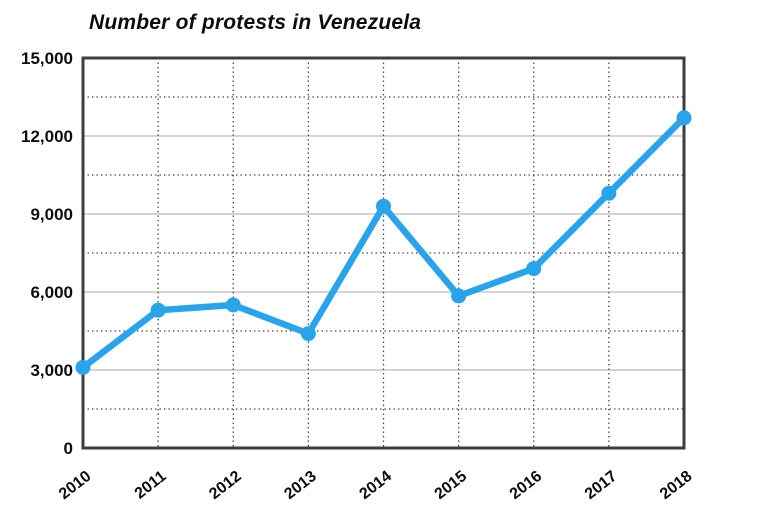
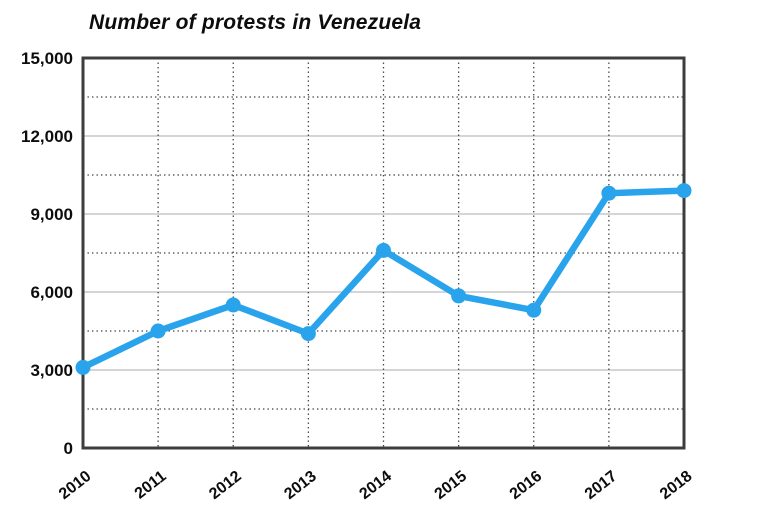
2011: 5300 -> 4500
2014: 9300 -> 7600
2016: 6900 -> 5300
2018: 12700 -> 9900
